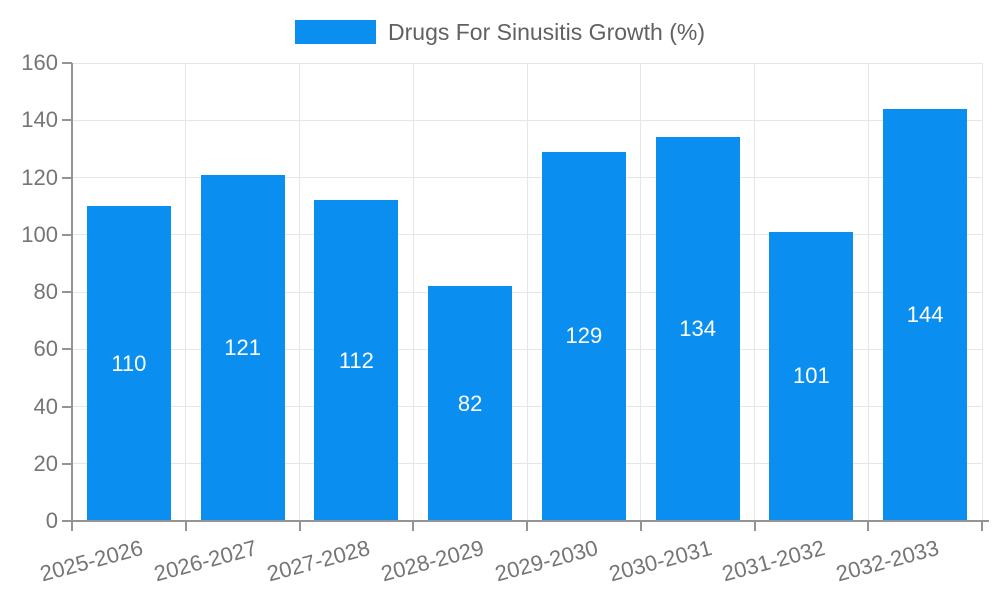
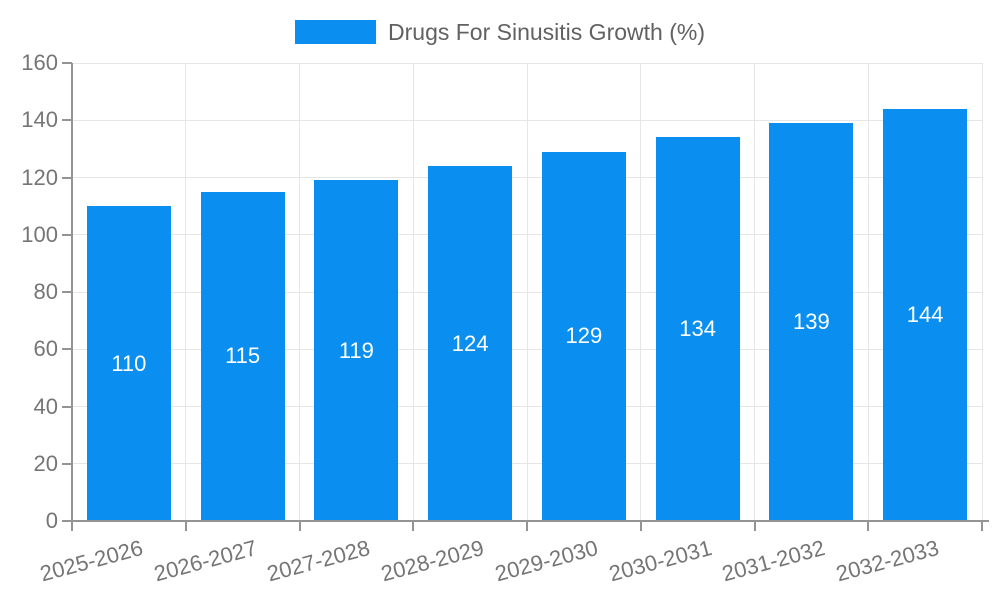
2026-2027: 121 -> 115
2027-2028: 112 -> 119
2028-2029: 82 -> 124
2031-2032: 101 -> 139
